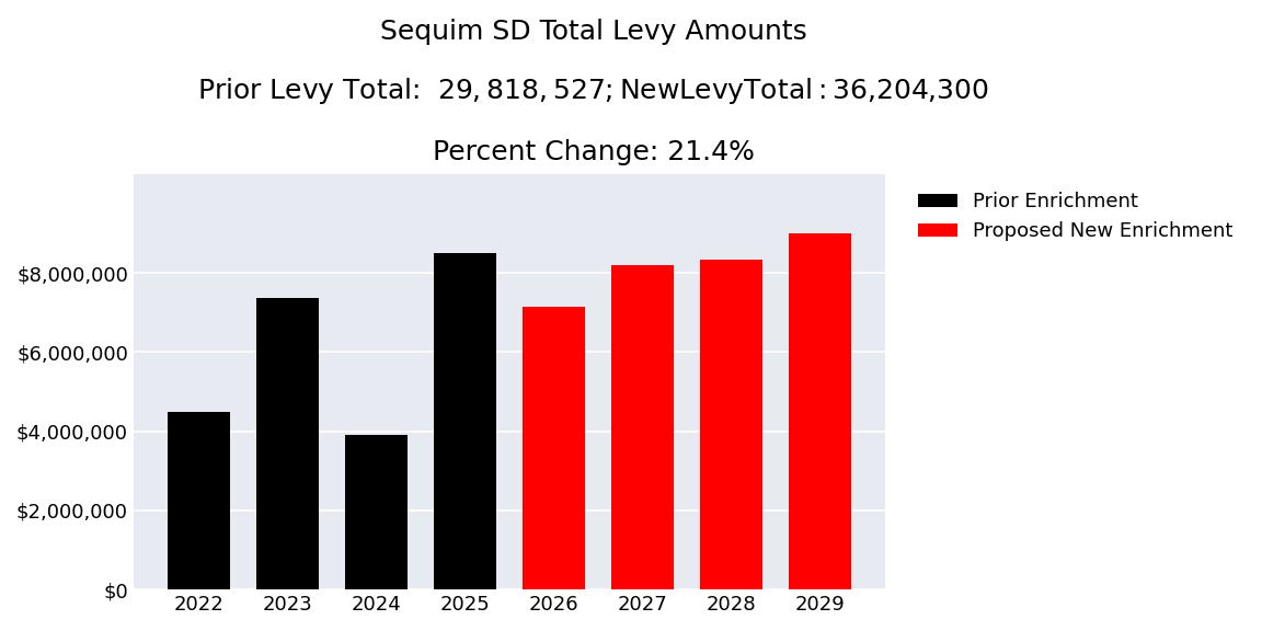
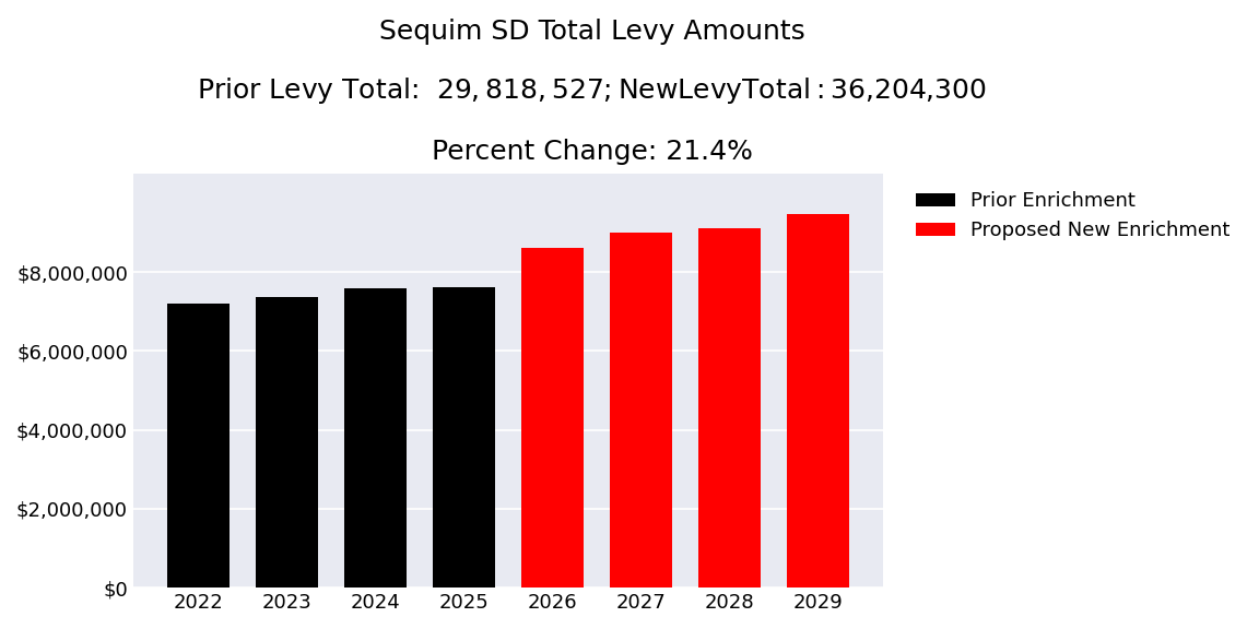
2022: $4,500,000 -> $7,210,000
2024: $3,900,000 -> $7,590,000
2025: $8,500,000 -> $7,630,000
2026: $7,150,000 -> $8,610,000
2027: $8,200,000 -> $8,990,000
2028: $8,350,000 -> $9,120,000
2029: $9,000,000 -> $9,480,000
